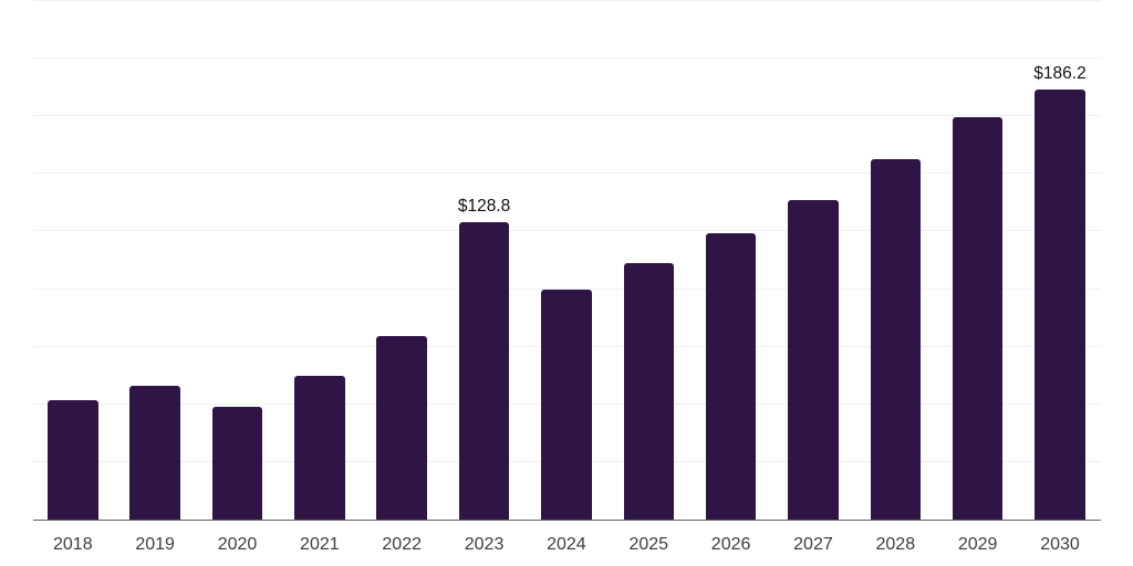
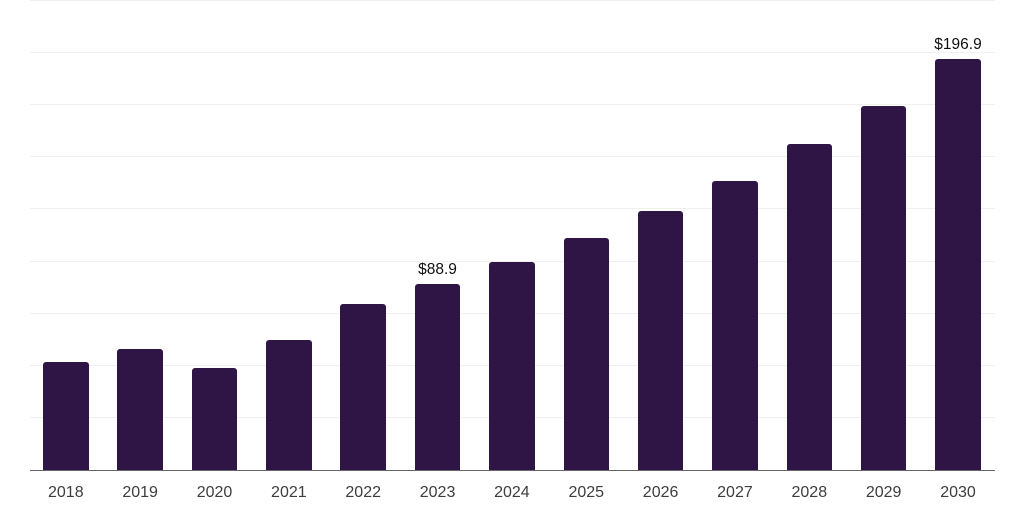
2023: $128.8 -> $88.9
2030: $186.2 -> $196.9
